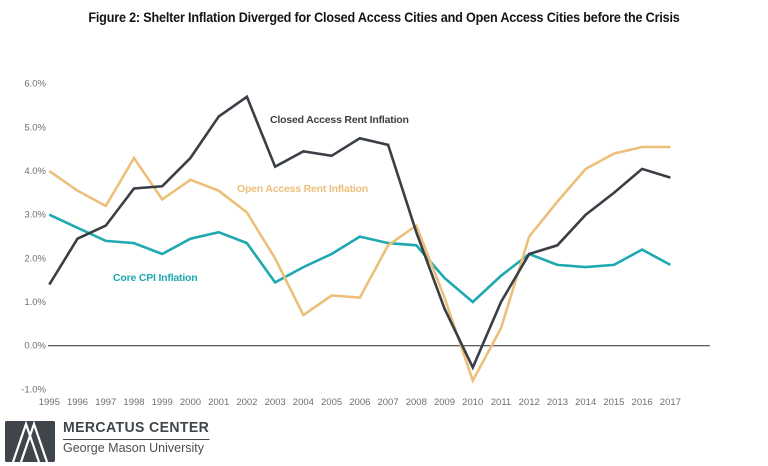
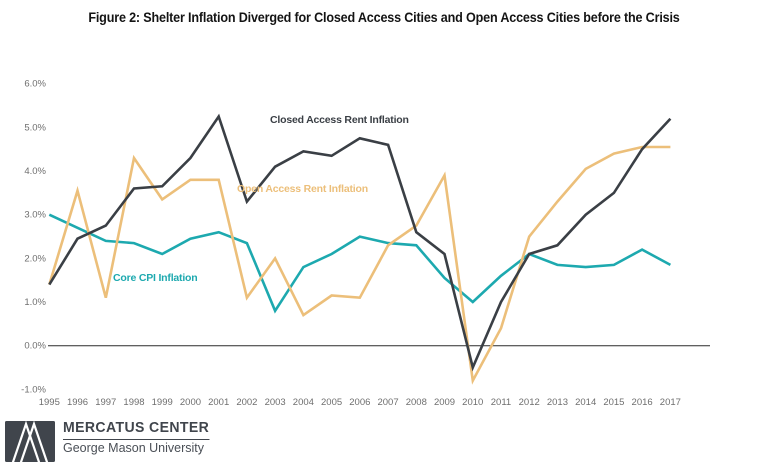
Open Access Rent Inflation/1995: 4.0% -> 1.4%
Open Access Rent Inflation/1997: 3.2% -> 1.1%
Open Access Rent Inflation/2001: 3.5% -> 3.8%
Open Access Rent Inflation/2002: 3.0% -> 1.1%
Closed Access Rent Inflation/2002: 5.7% -> 3.3%
Core CPI Inflation/2003: 1.4% -> 0.8%
Open Access Rent Inflation/2009: 1.1% -> 3.9%
Closed Access Rent Inflation/2009: 0.8% -> 2.1%
Closed Access Rent Inflation/2016: 4.0% -> 4.5%
Closed Access Rent Inflation/2017: 3.9% -> 5.2%
